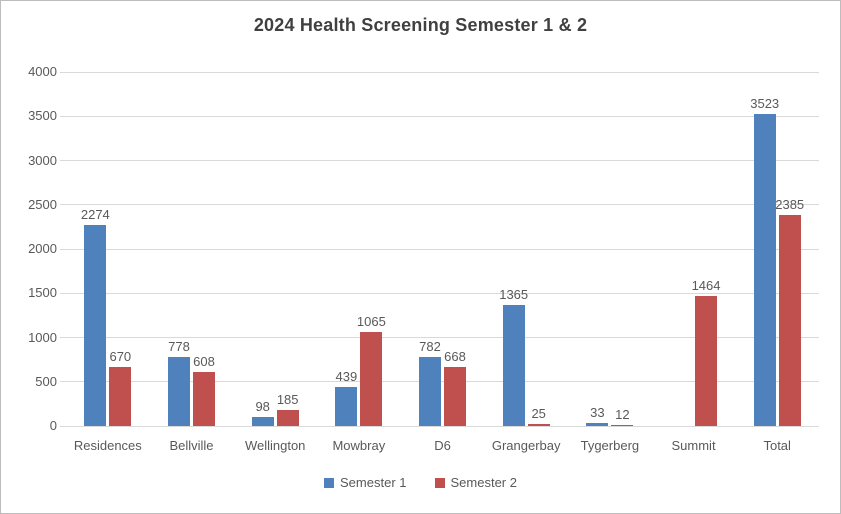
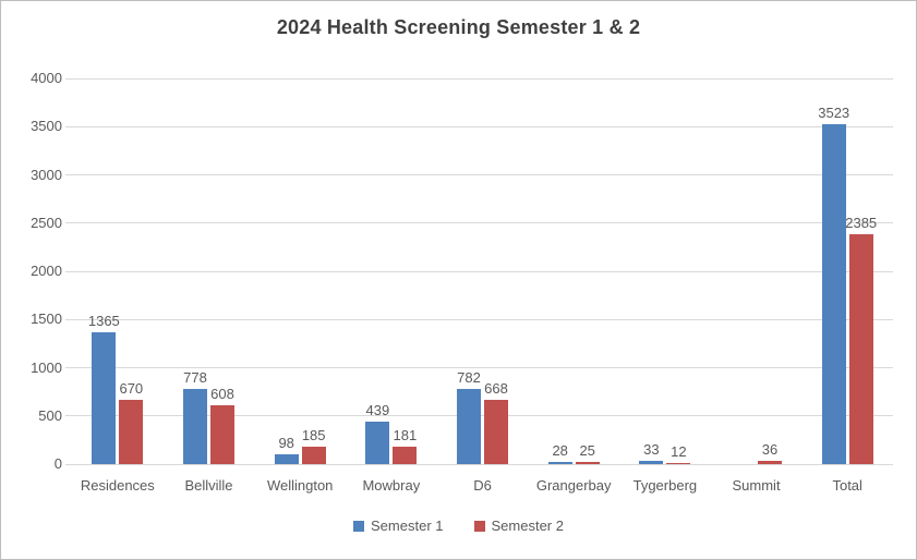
Semester 1/Residences: 2274 -> 1365
Semester 2/Mowbray: 1065 -> 181
Semester 1/Grangerbay: 1365 -> 28
Semester 2/Summit: 1464 -> 36
